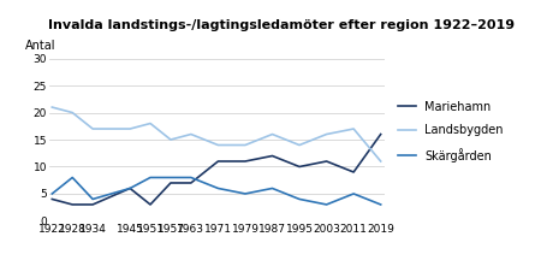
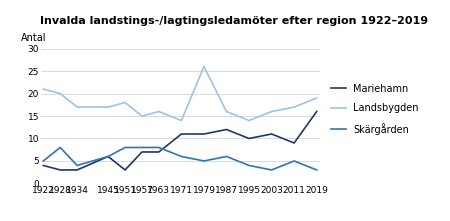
Landsbygden/1979: 14 -> 26
Landsbygden/2019: 11 -> 19
